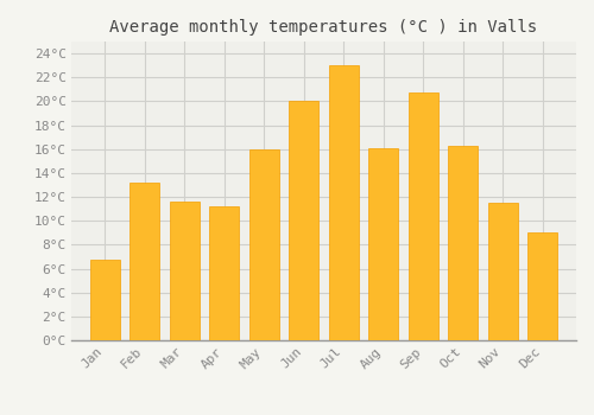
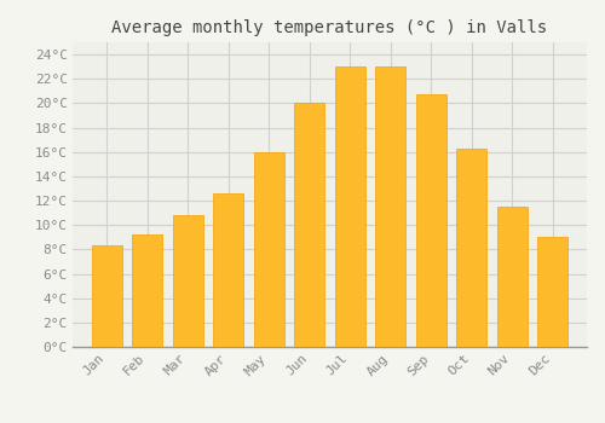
Jan: 6.7°C -> 8.3°C
Feb: 13.2°C -> 9.2°C
Mar: 11.6°C -> 10.8°C
Apr: 11.2°C -> 12.6°C
Aug: 16.1°C -> 23.0°C
